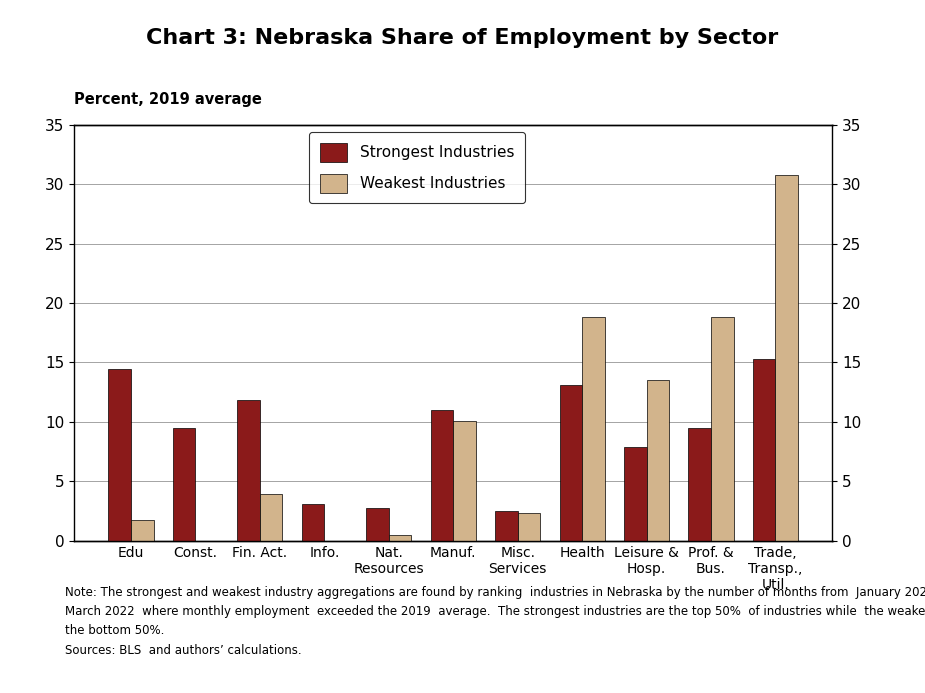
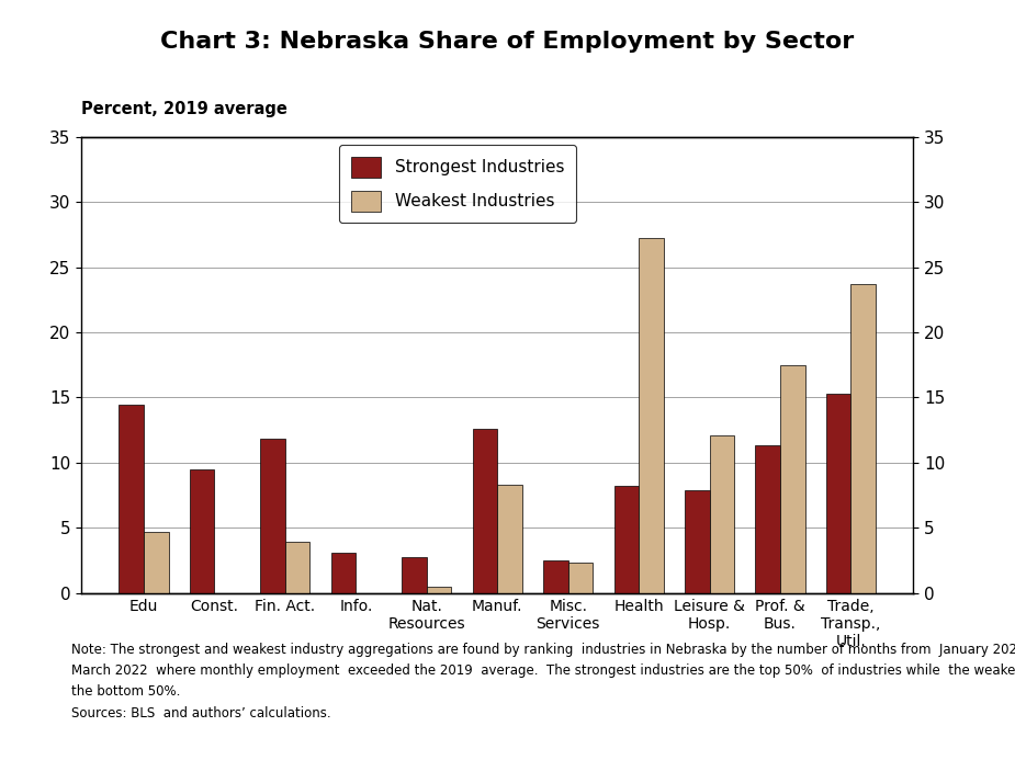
Weakest Industries/Edu: 1.7 -> 4.7
Strongest Industries/Manuf.: 11.0 -> 12.6
Weakest Industries/Manuf.: 10.1 -> 8.3
Strongest Industries/Health: 13.1 -> 8.2
Weakest Industries/Health: 18.8 -> 27.2
Weakest Industries/Leisure & Hosp.: 13.5 -> 12.1
Strongest Industries/Prof. & Bus.: 9.5 -> 11.3
Weakest Industries/Prof. & Bus.: 18.8 -> 17.5
Weakest Industries/Trade, Transp., Util.: 30.8 -> 23.7
